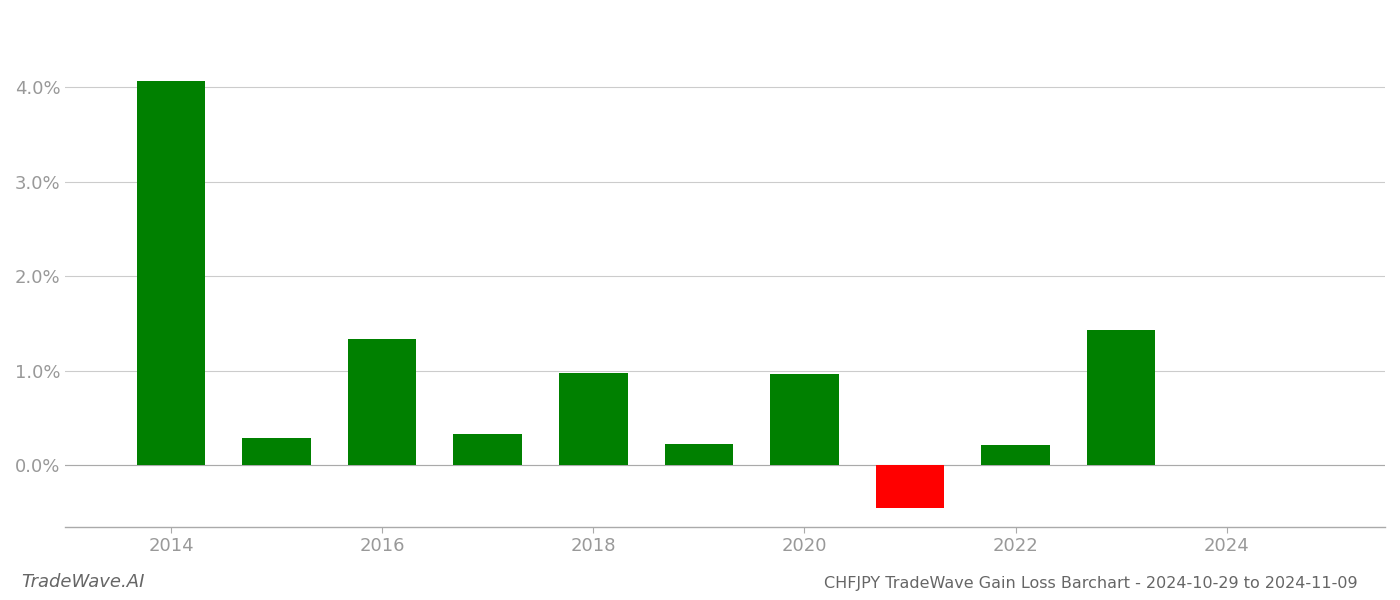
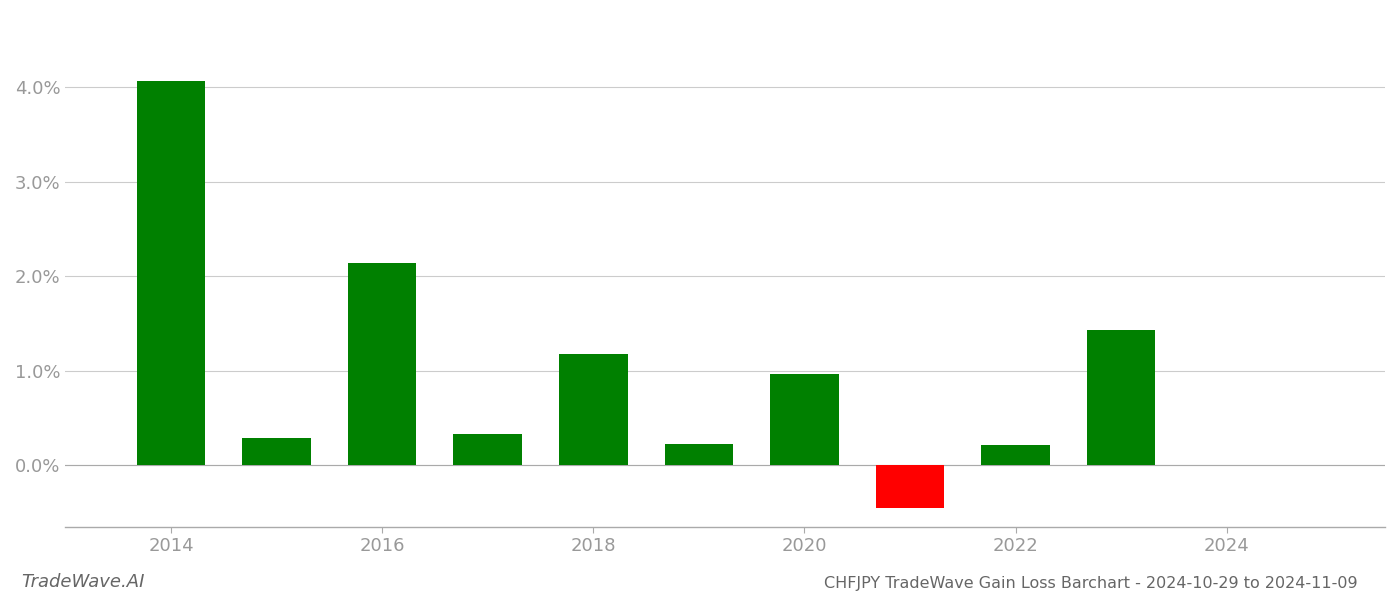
2016: 1.33% -> 2.14%
2018: 0.97% -> 1.18%
